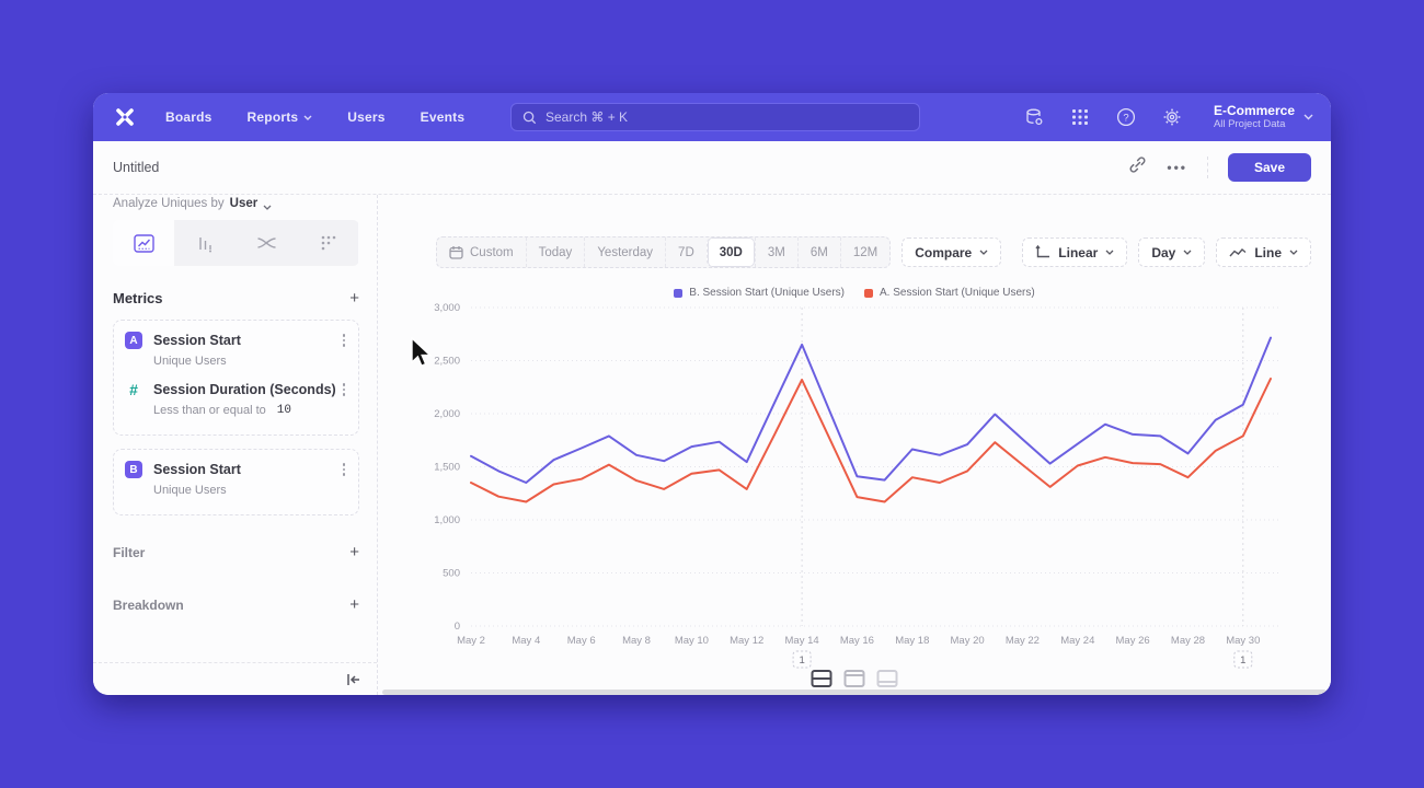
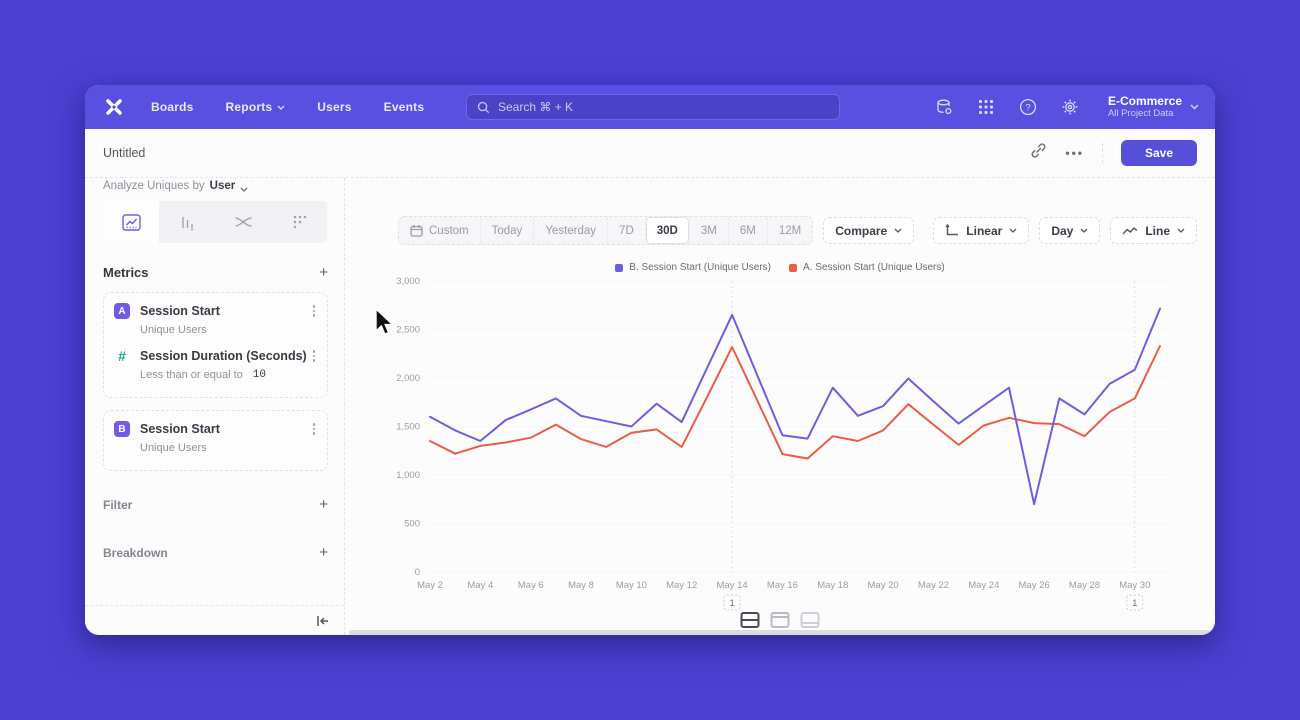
A. Session Start (Unique Users)/May 4: 1200 -> 1300
B. Session Start (Unique Users)/May 10: 1700 -> 1500
B. Session Start (Unique Users)/May 18: 1700 -> 1900
B. Session Start (Unique Users)/May 26: 1800 -> 700
